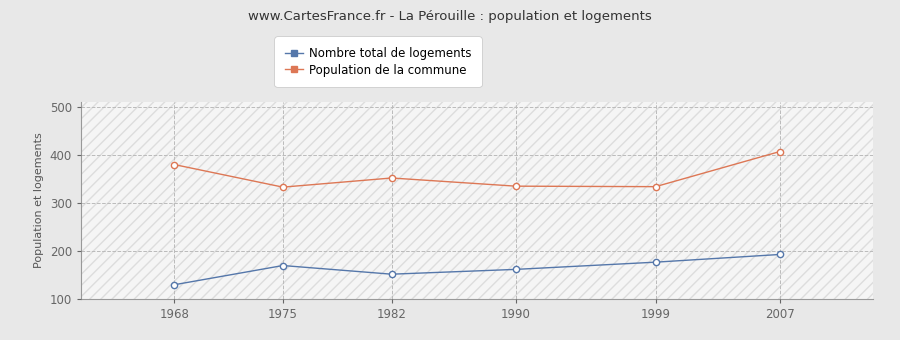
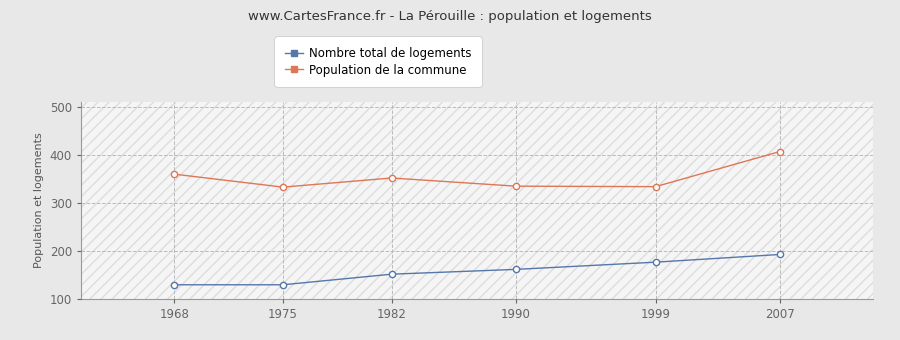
Population de la commune/1968: 380 -> 360
Nombre total de logements/1975: 170 -> 130
